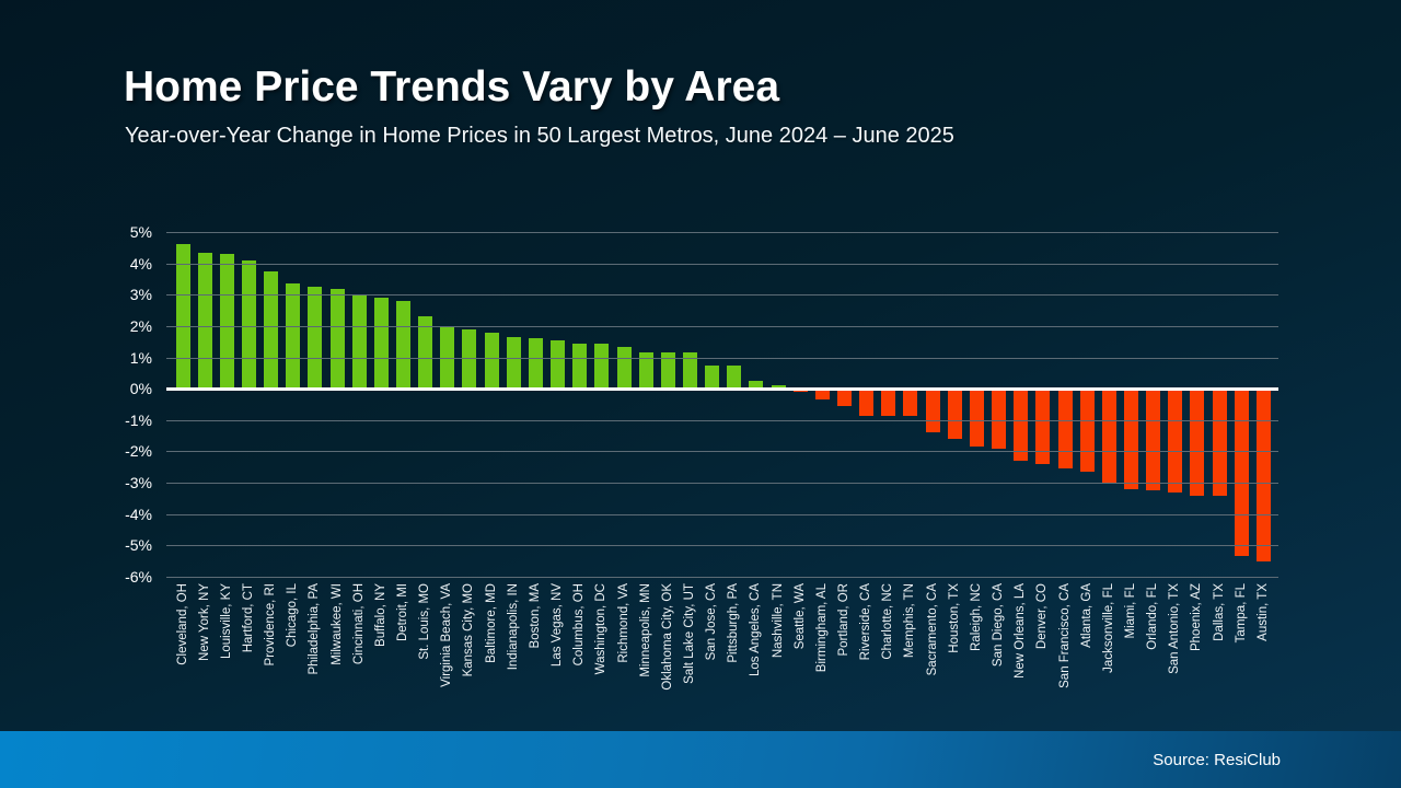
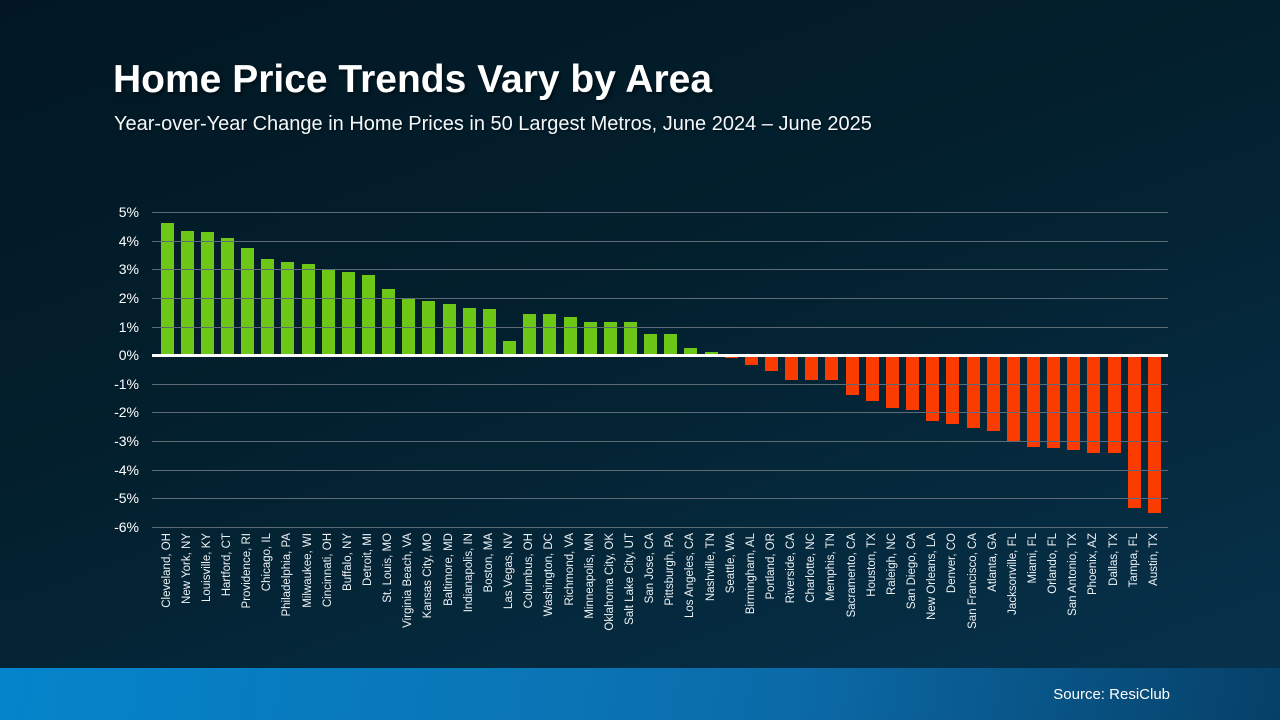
Las Vegas, NV: 1.6% -> 0.5%
